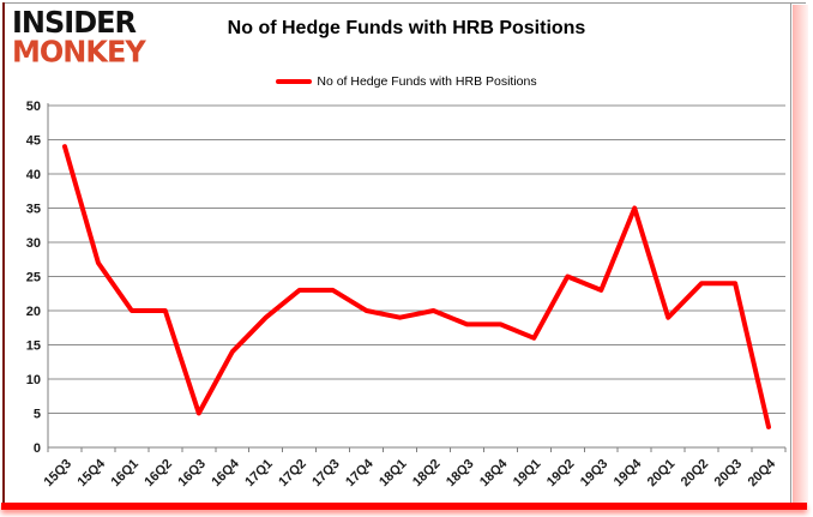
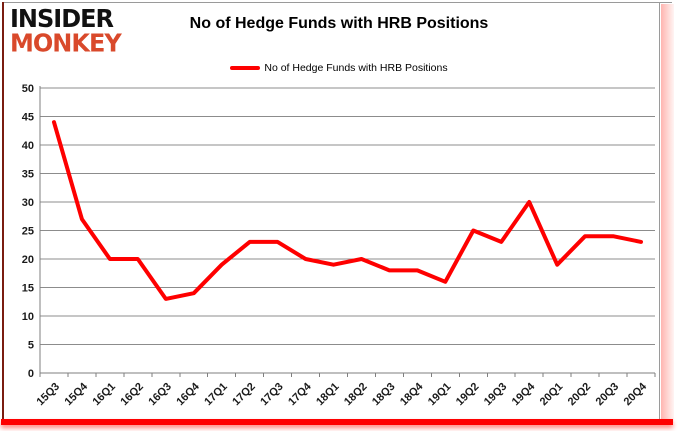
16Q3: 5 -> 13
19Q4: 35 -> 30
20Q4: 3 -> 23
